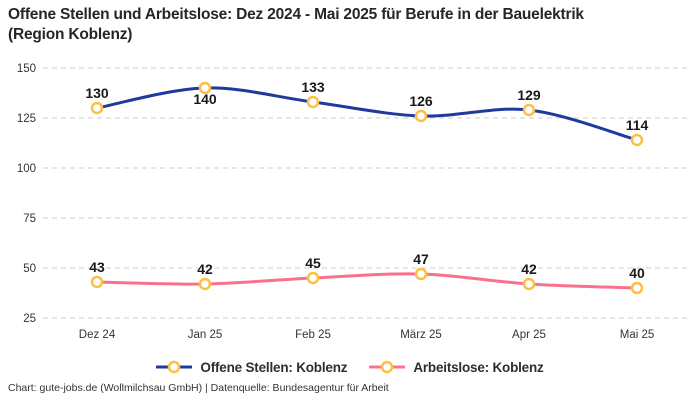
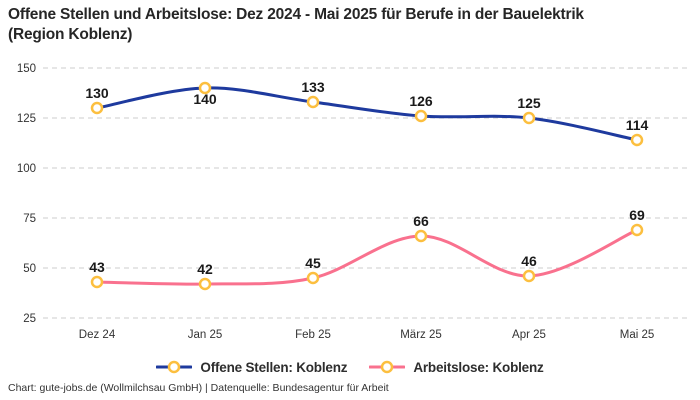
Arbeitslose: Koblenz/März 25: 47 -> 66
Offene Stellen: Koblenz/Apr 25: 129 -> 125
Arbeitslose: Koblenz/Apr 25: 42 -> 46
Arbeitslose: Koblenz/Mai 25: 40 -> 69
